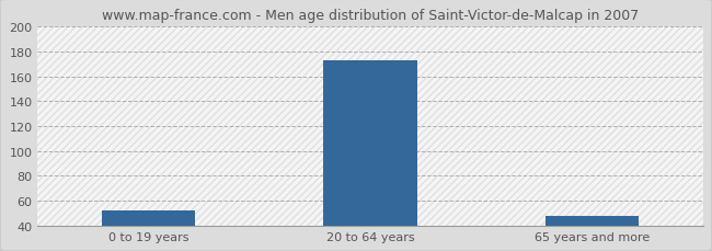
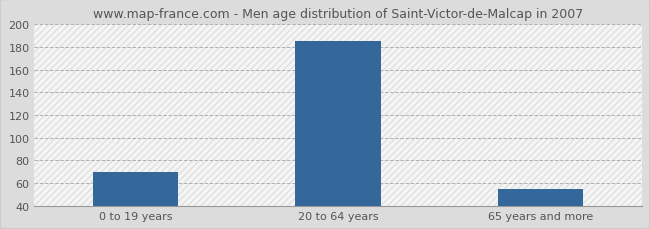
0 to 19 years: 52 -> 70
20 to 64 years: 173 -> 185
65 years and more: 48 -> 55
